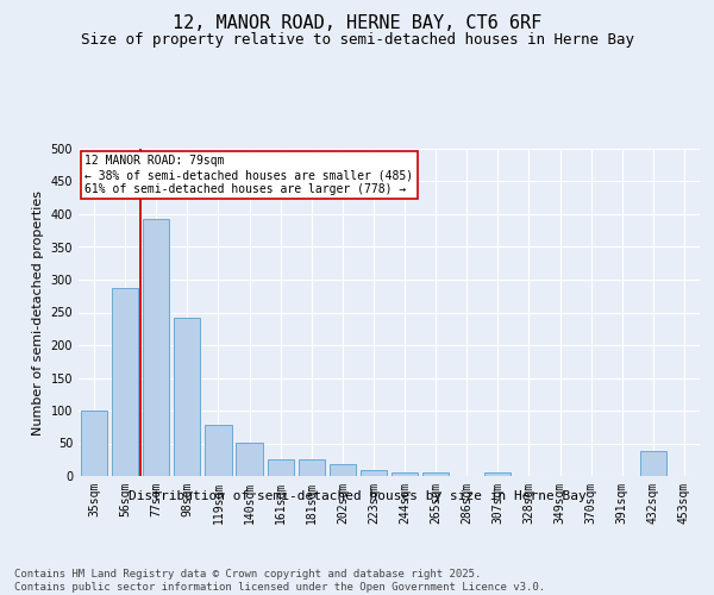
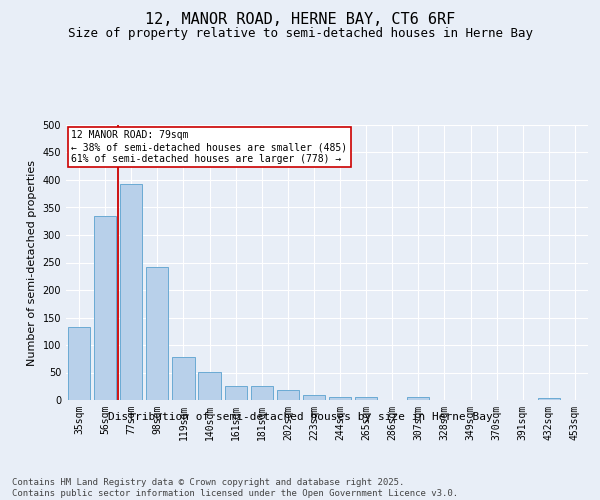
35sqm: 100 -> 132
56sqm: 288 -> 335
432sqm: 38 -> 4
